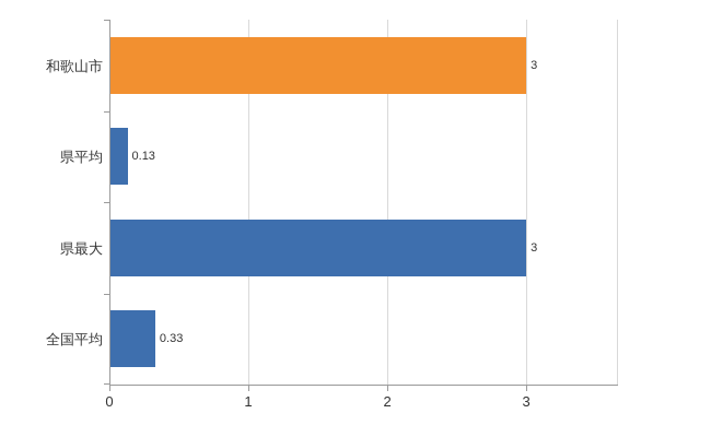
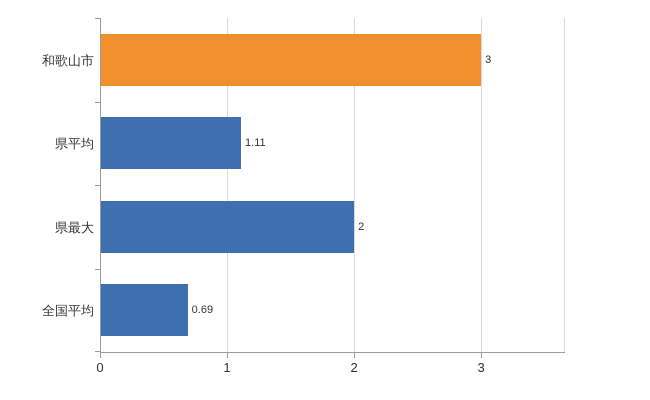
県平均: 0.13 -> 1.11
県最大: 3 -> 2
全国平均: 0.33 -> 0.69
